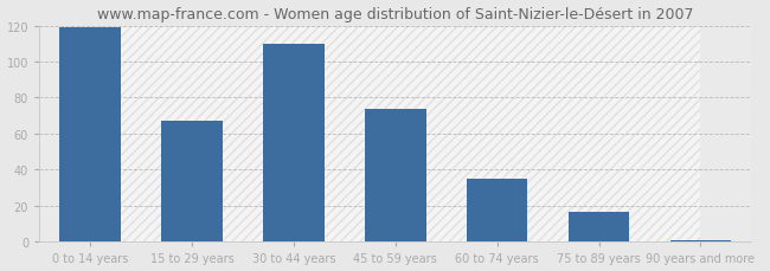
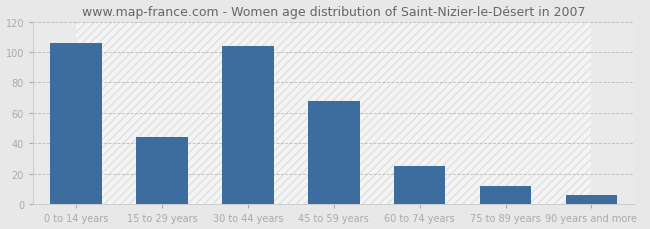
0 to 14 years: 119 -> 106
15 to 29 years: 67 -> 44
30 to 44 years: 110 -> 104
45 to 59 years: 74 -> 68
60 to 74 years: 35 -> 25
75 to 89 years: 17 -> 12
90 years and more: 1 -> 6
